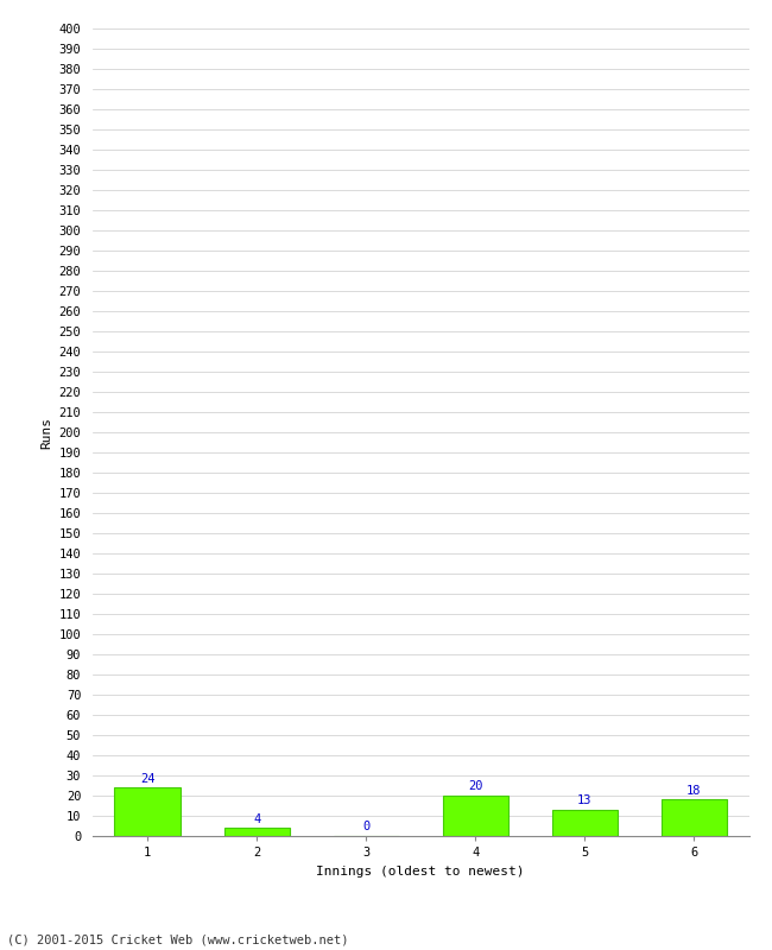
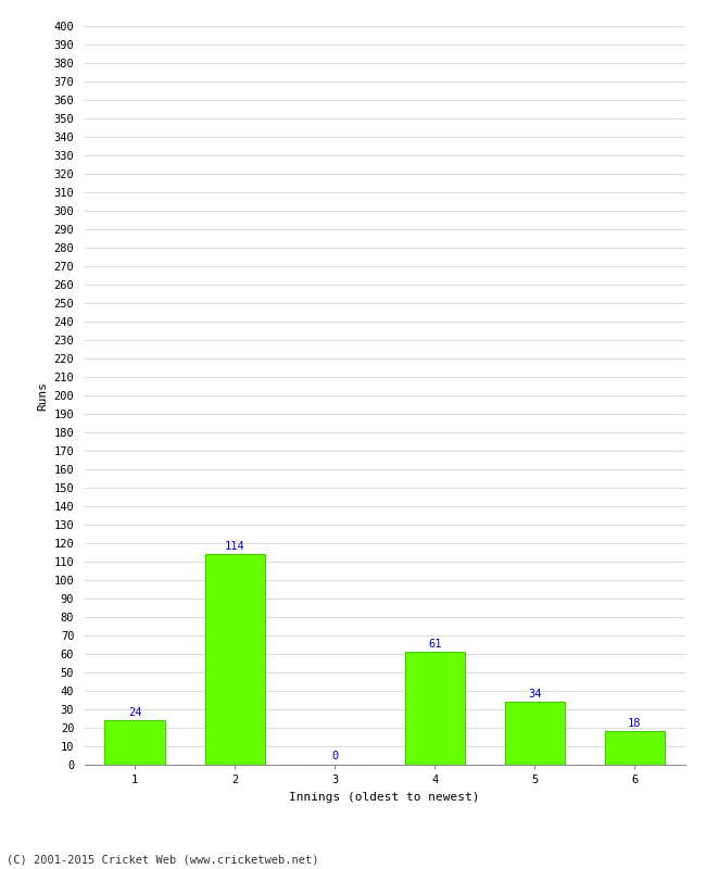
2: 4 -> 114
4: 20 -> 61
5: 13 -> 34
